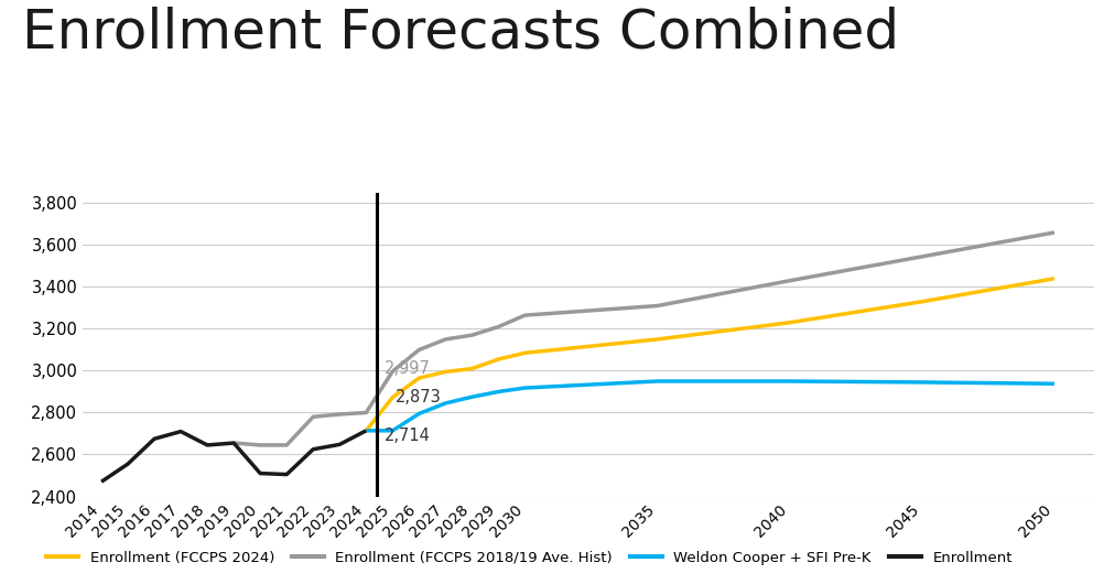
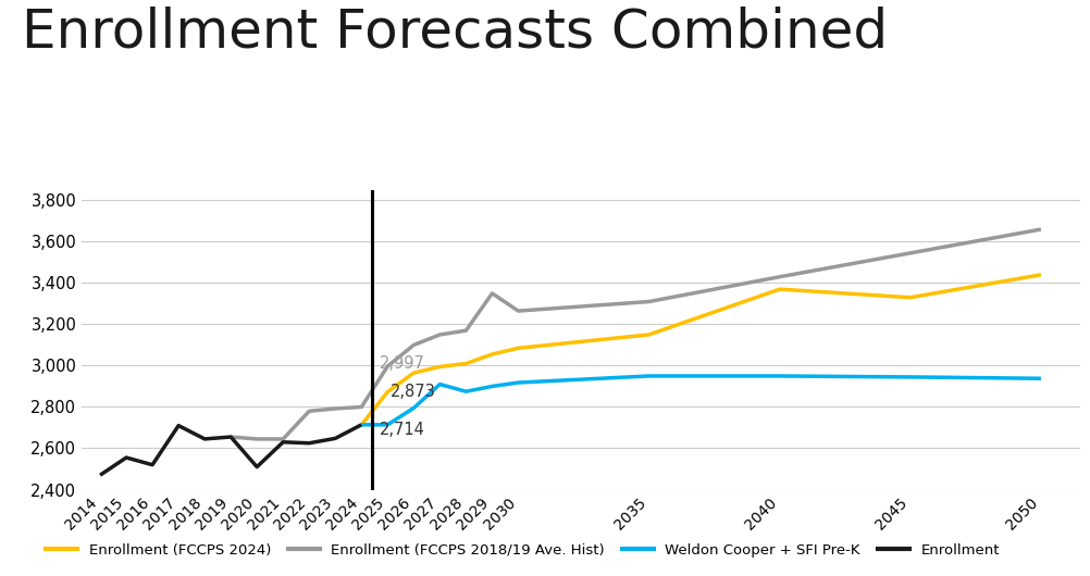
Enrollment/2016: 2,680 -> 2,520
Enrollment/2021: 2,500 -> 2,630
Weldon Cooper + SFI Pre-K/2027: 2,840 -> 2,910
Enrollment (FCCPS 2018/19 Ave. Hist)/2029: 3,210 -> 3,350
Enrollment (FCCPS 2024)/2040: 3,230 -> 3,370
